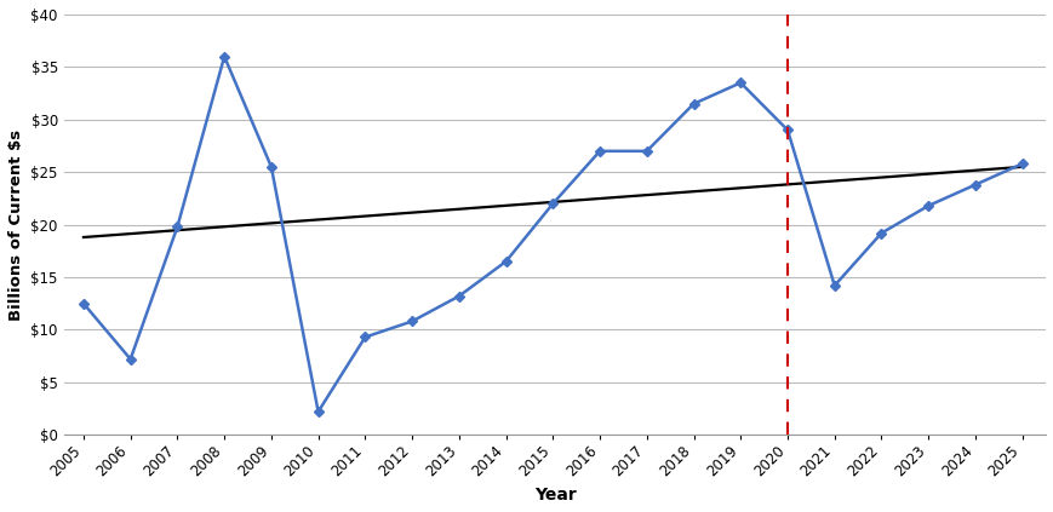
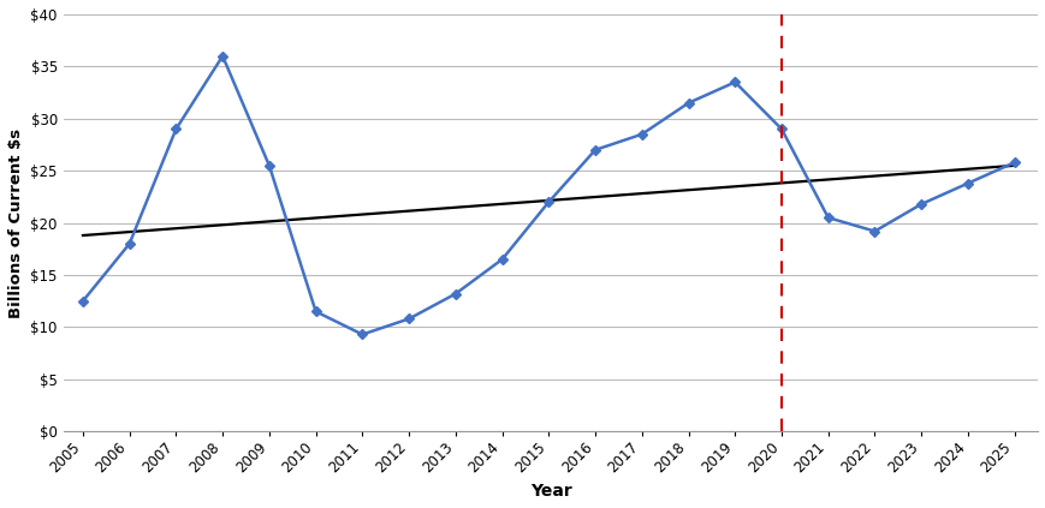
2006: $7.2 -> $18.0
2007: $19.8 -> $29.0
2010: $2.2 -> $11.5
2017: $27.0 -> $28.5
2021: $14.2 -> $20.5
